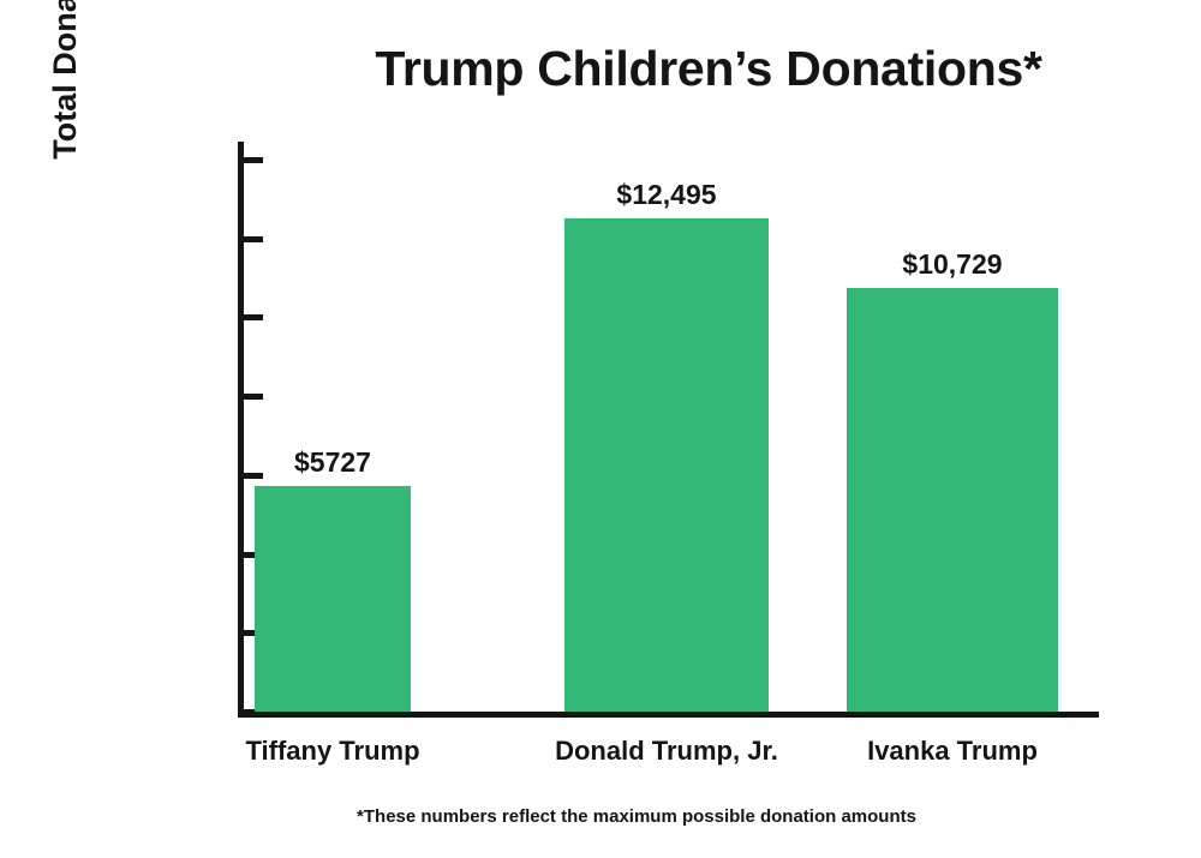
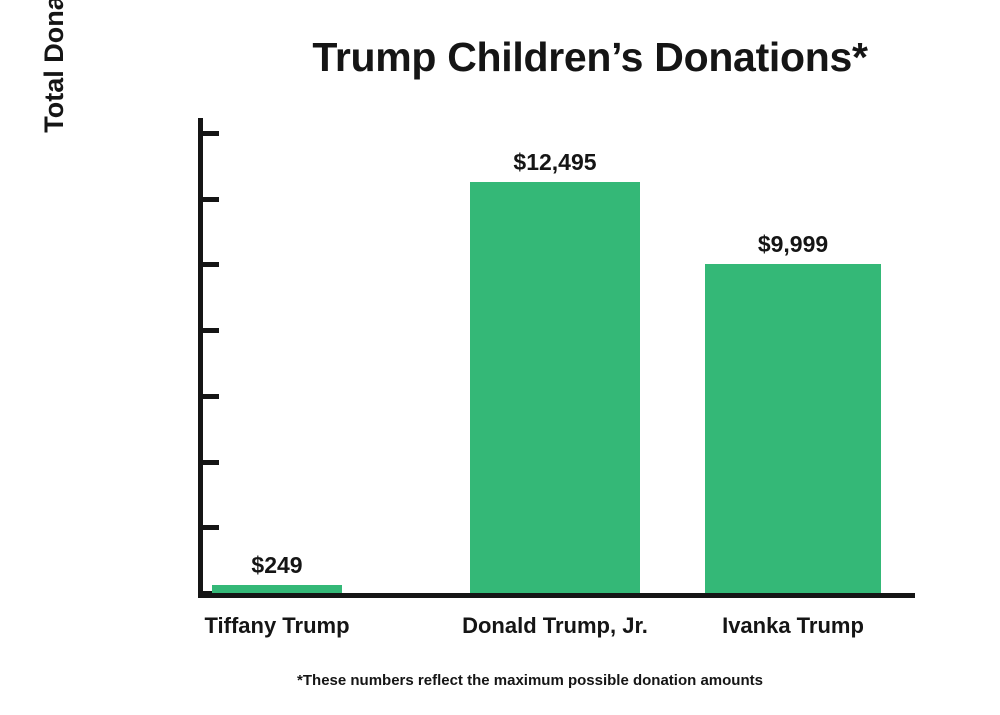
Tiffany Trump: $5727 -> $249
Ivanka Trump: $10,729 -> $9,999
